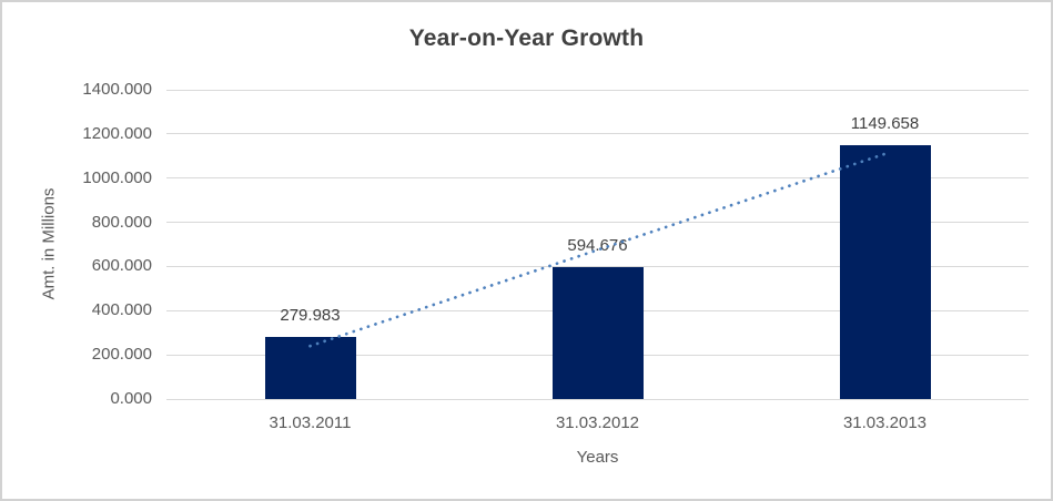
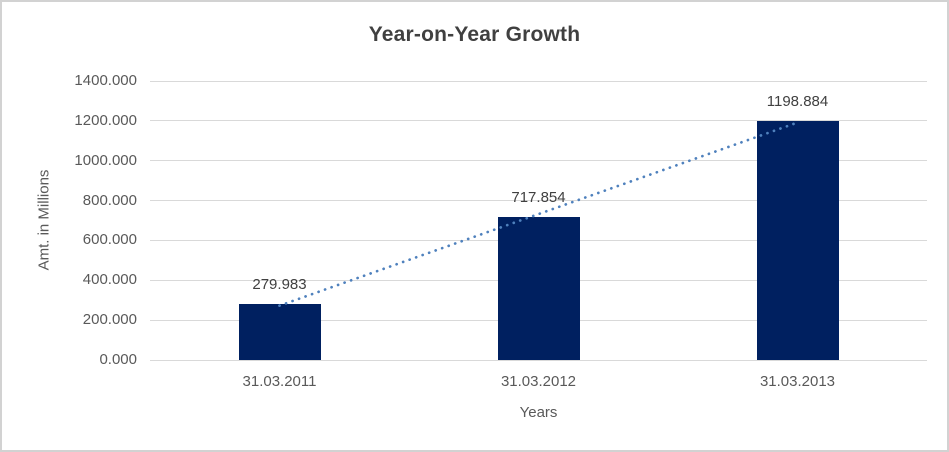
31.03.2012: 594.676 -> 717.854
31.03.2013: 1149.658 -> 1198.884
